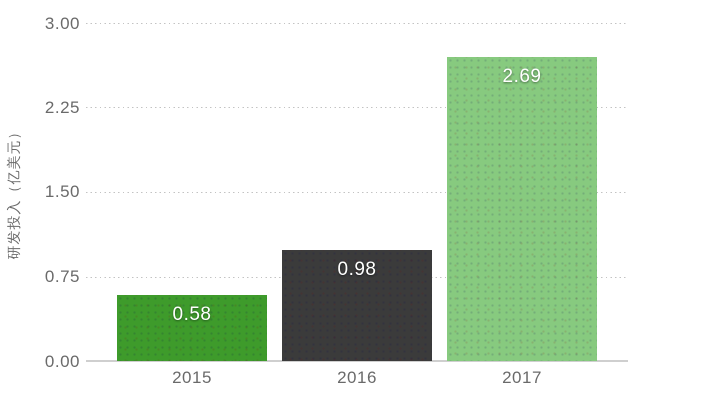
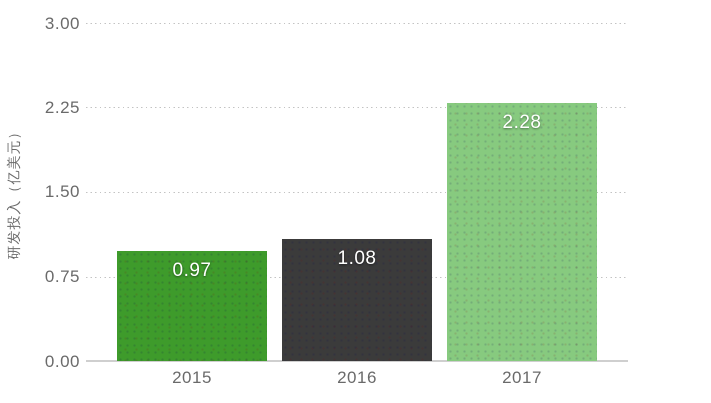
2015: 0.58 -> 0.97
2016: 0.98 -> 1.08
2017: 2.69 -> 2.28
